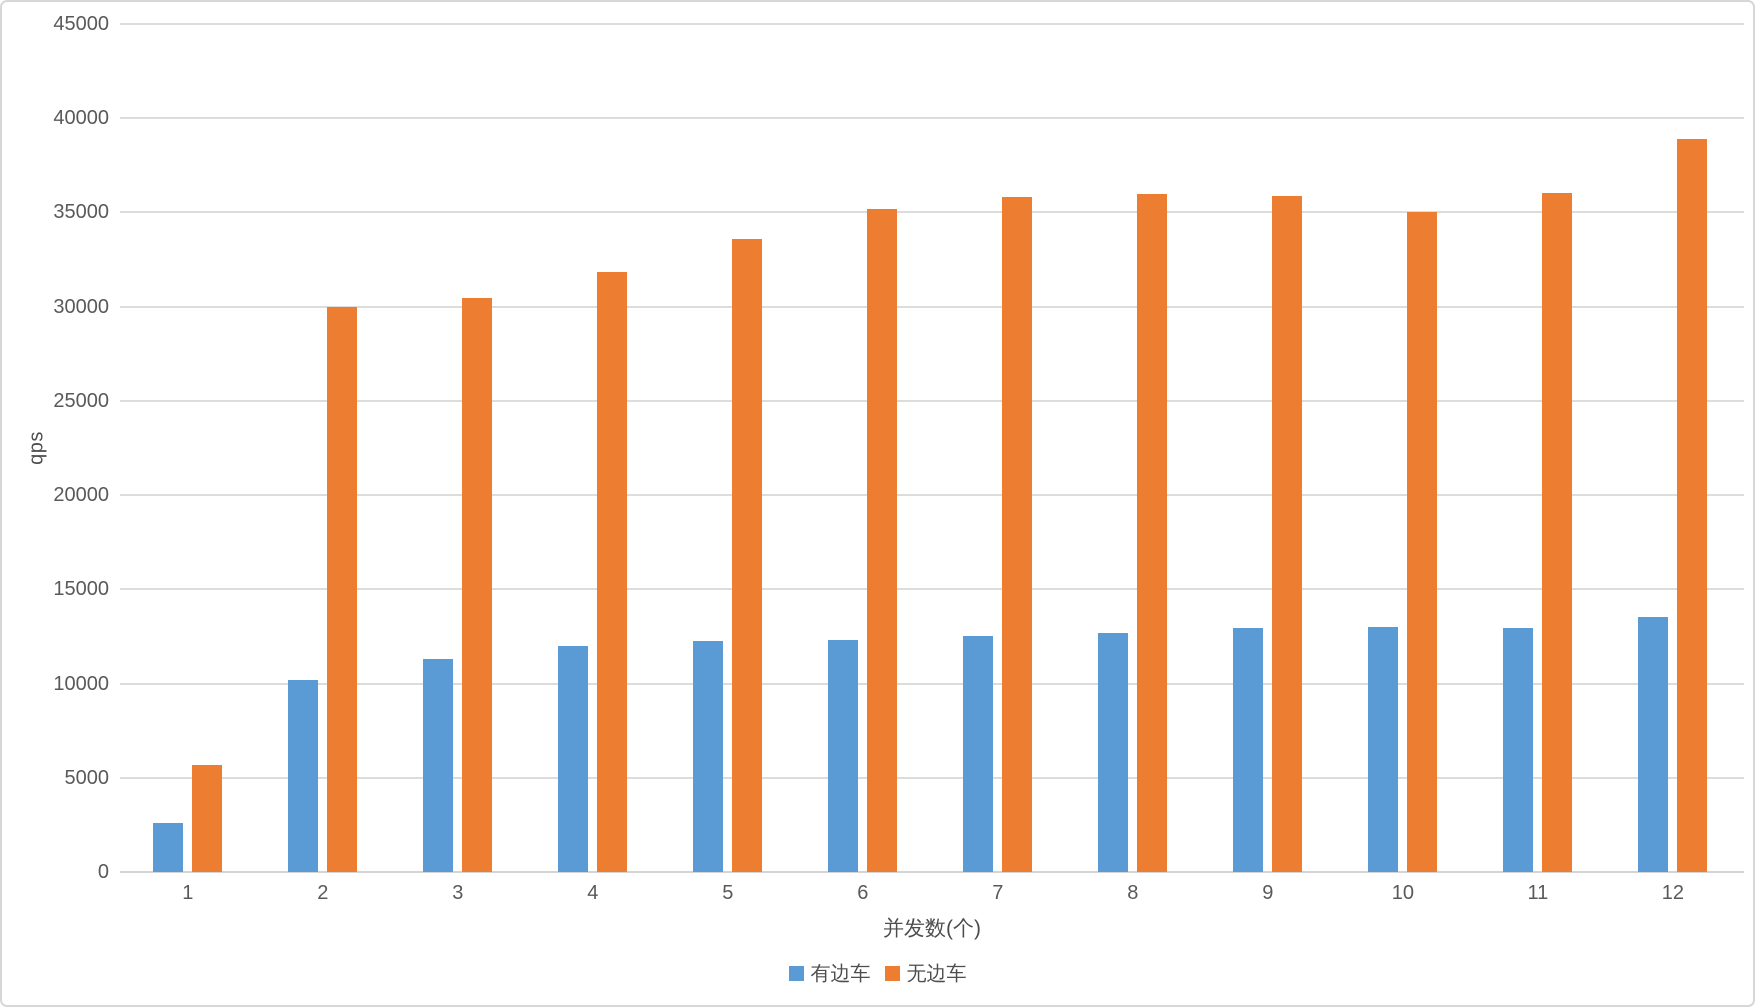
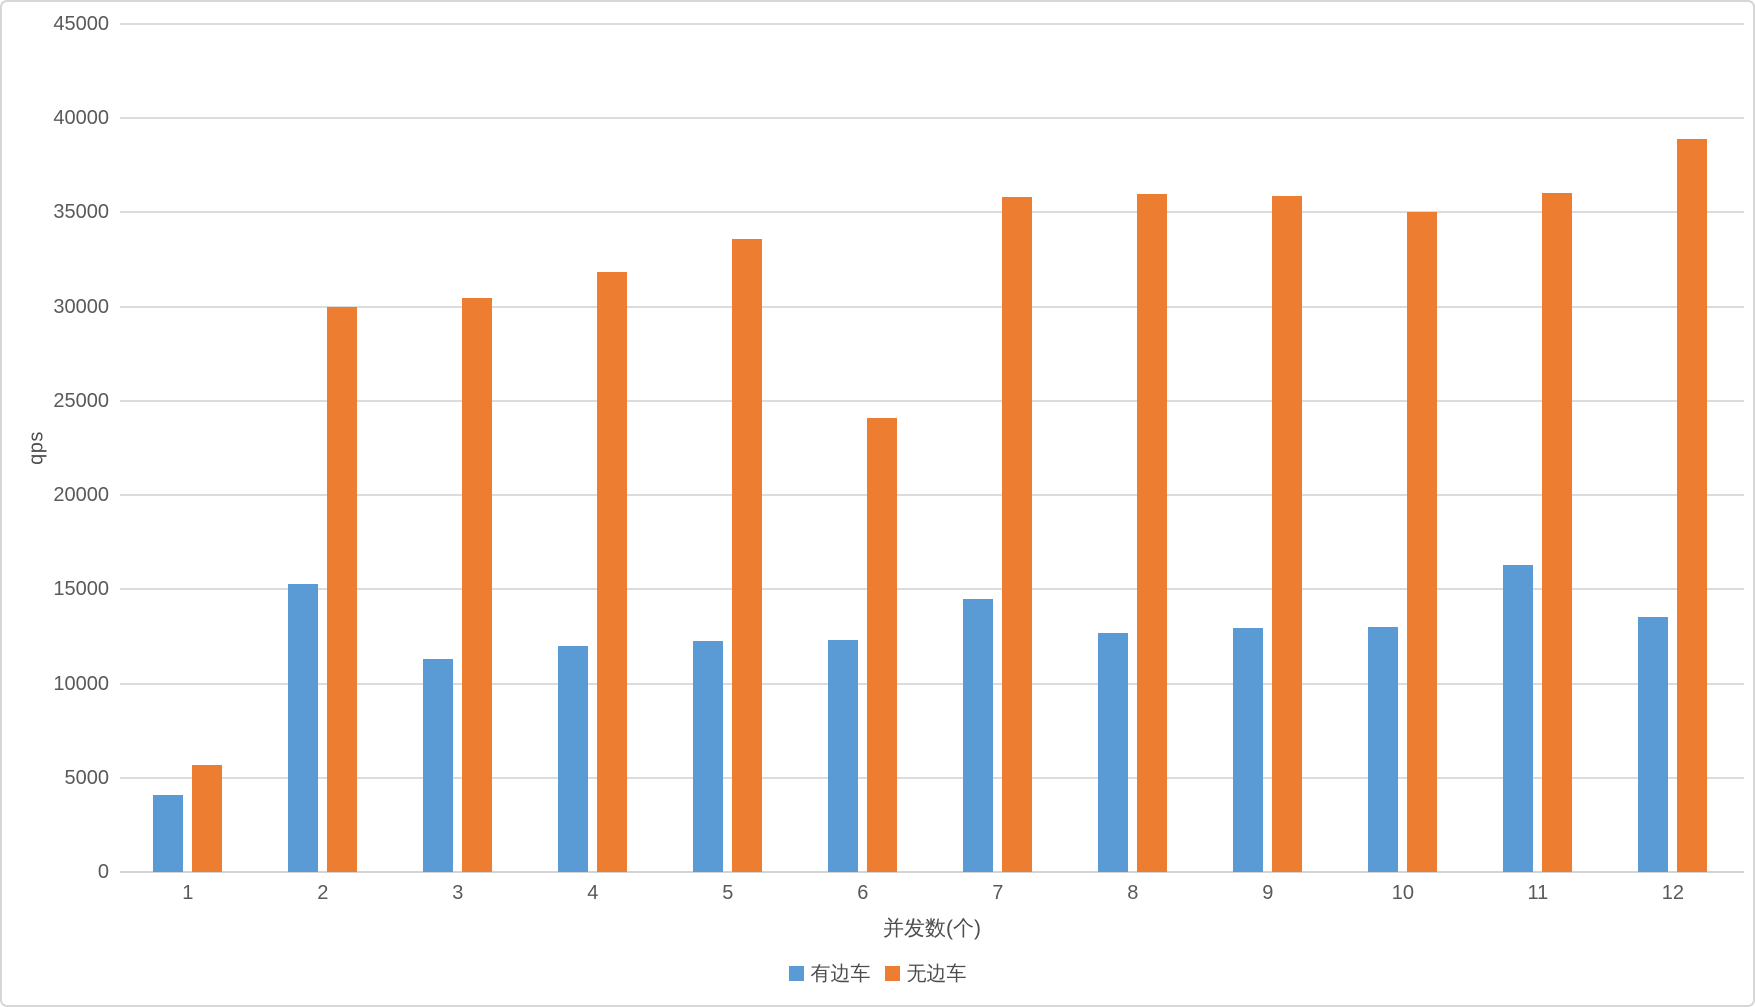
有边车/1: 2600 -> 4100
有边车/2: 10200 -> 15300
无边车/6: 35200 -> 24100
有边车/7: 12600 -> 14500
有边车/11: 13000 -> 16300
